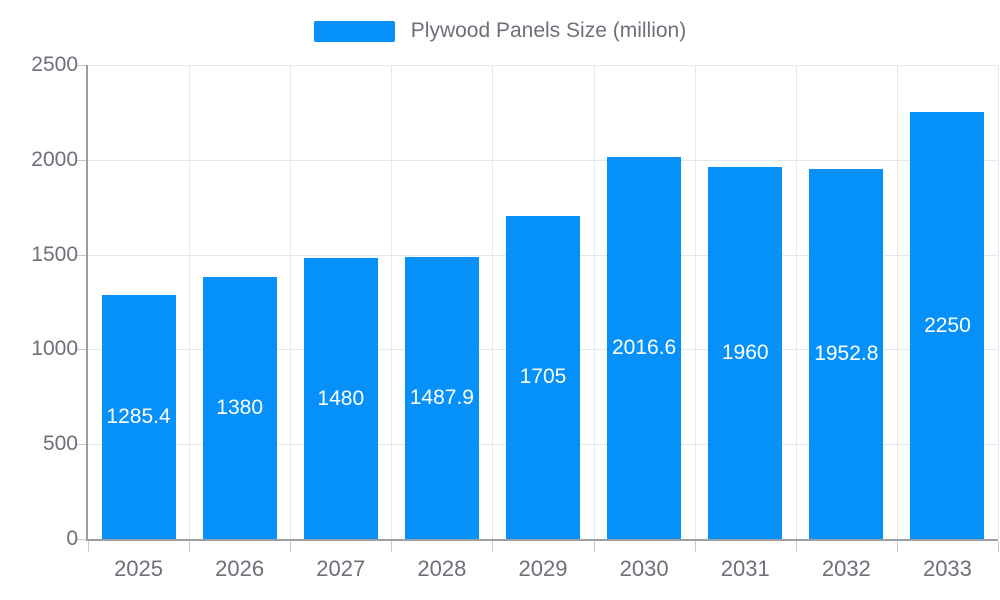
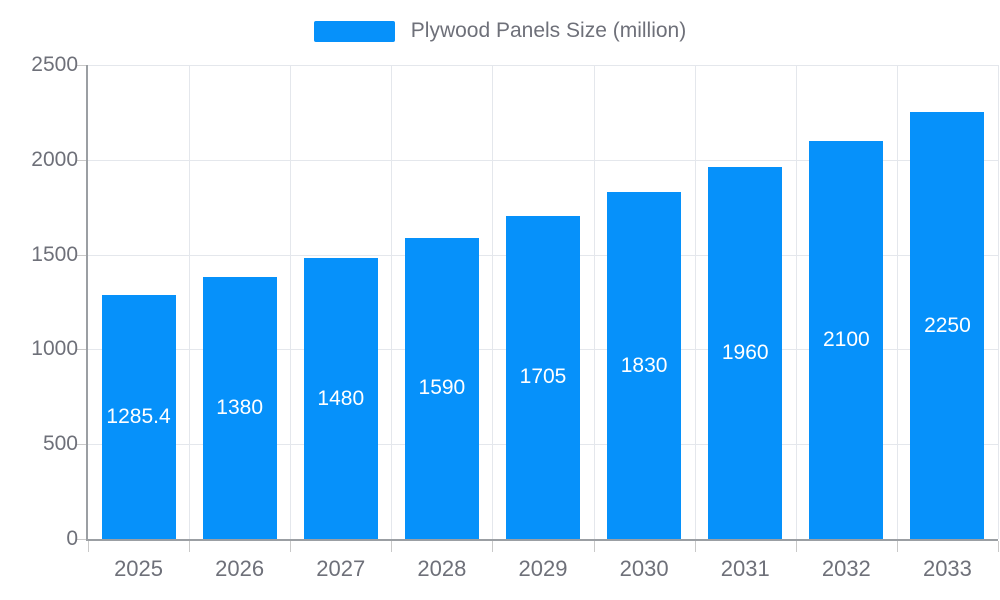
2028: 1487.9 -> 1590
2030: 2016.6 -> 1830
2032: 1952.8 -> 2100
